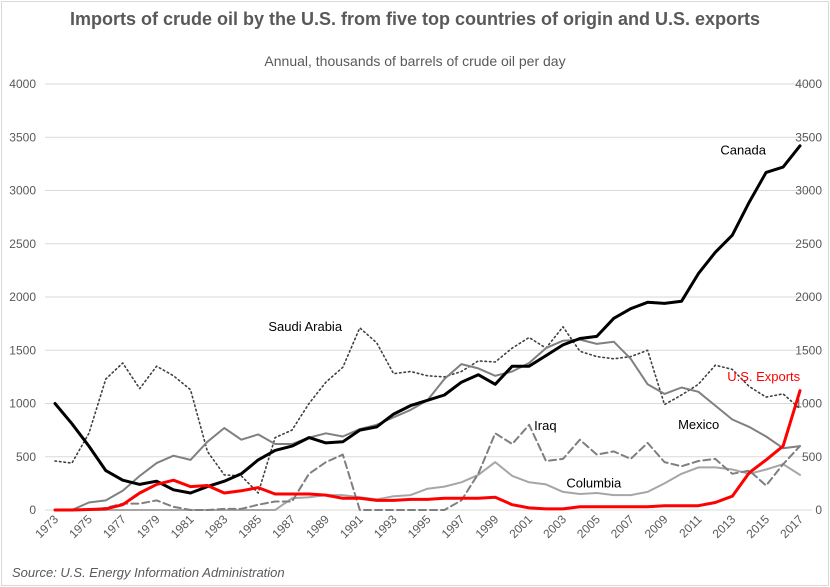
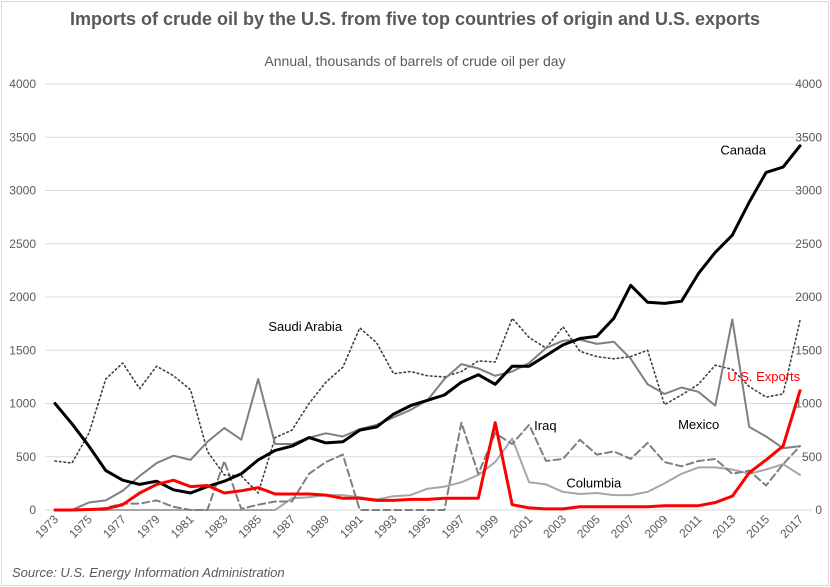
Iraq/1983: 10 -> 460
Mexico/1985: 710 -> 1230
Iraq/1997: 90 -> 820
U.S. Exports/1999: 120 -> 820
Saudi Arabia/2000: 1520 -> 1800
Columbia/2000: 320 -> 670
Canada/2007: 1890 -> 2110
Mexico/2013: 850 -> 1790
Saudi Arabia/2017: 950 -> 1780
